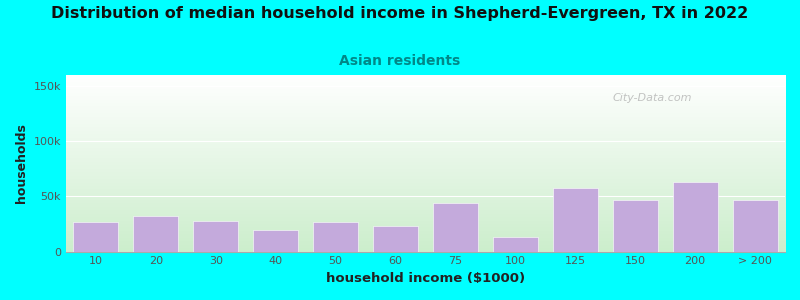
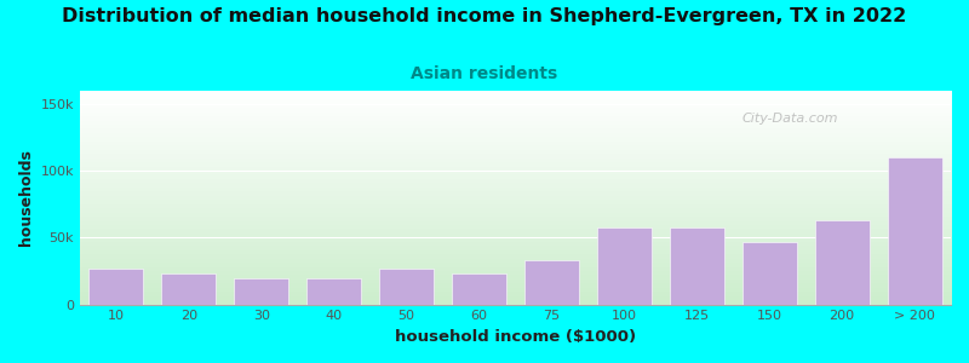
20: 32k -> 23k
30: 28k -> 20k
75: 44k -> 33k
100: 13k -> 58k
> 200: 47k -> 110k
